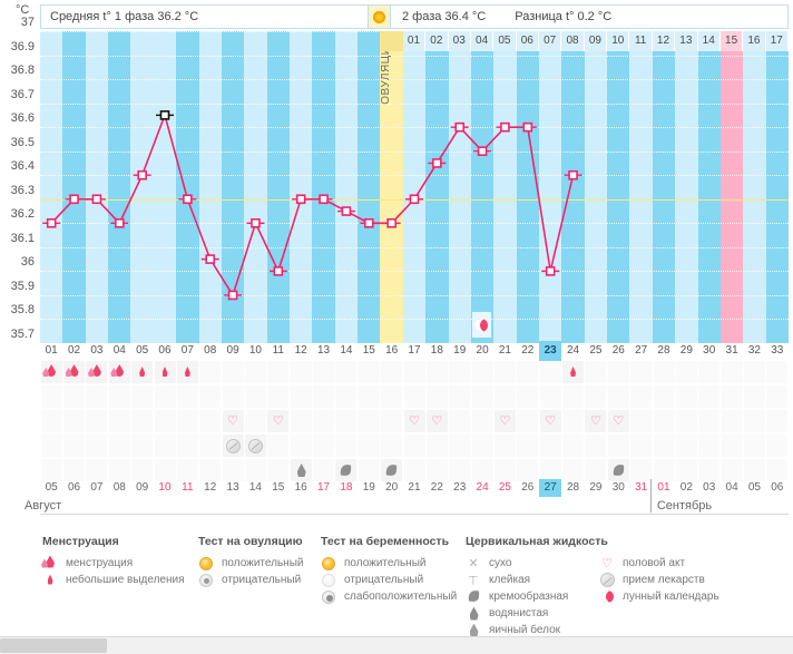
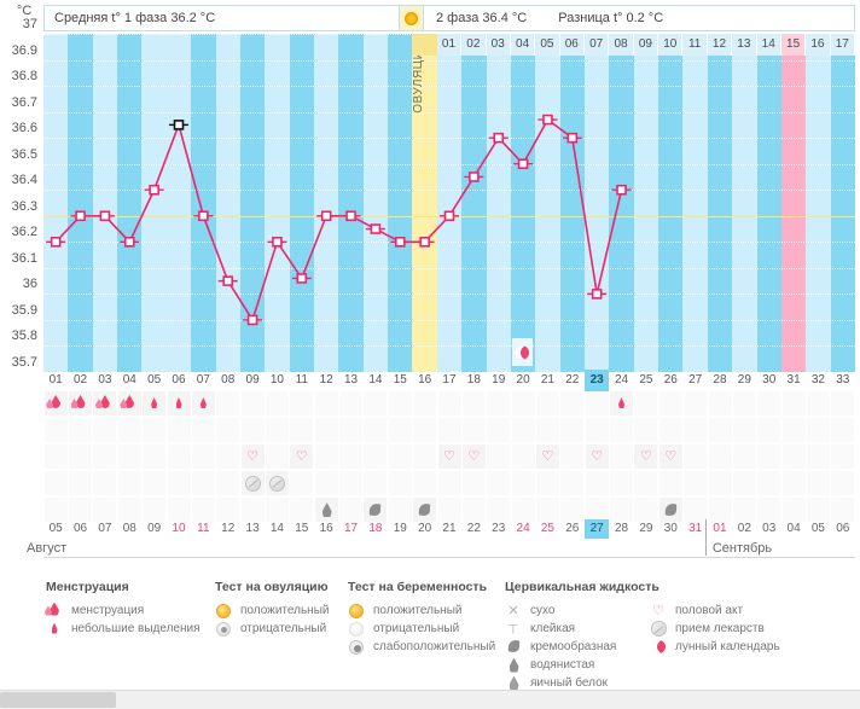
11: 36.00 -> 36.06
21: 36.60 -> 36.67
